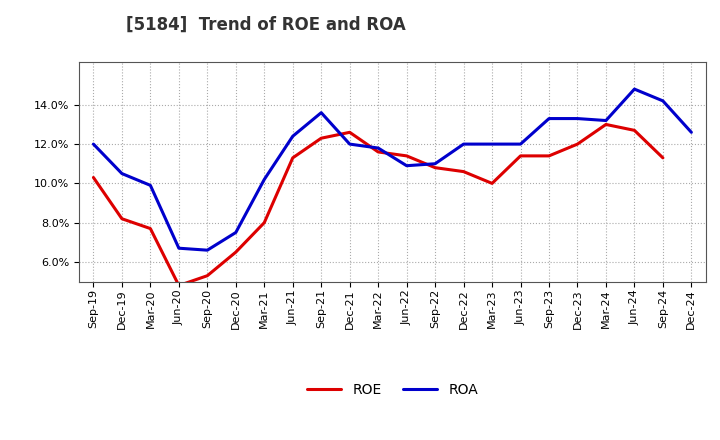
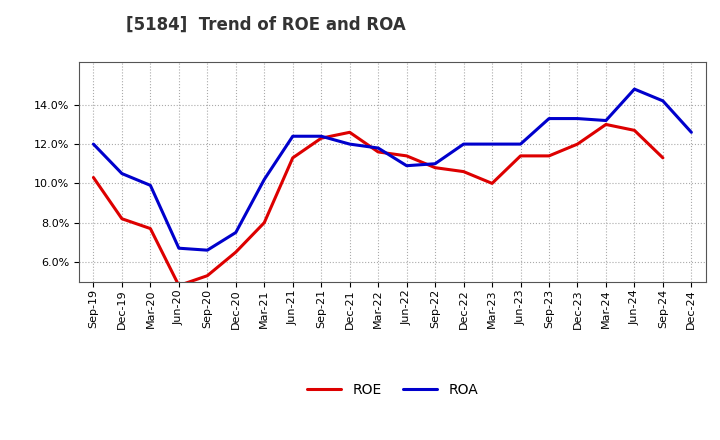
ROA/Sep-21: 13.6% -> 12.4%
